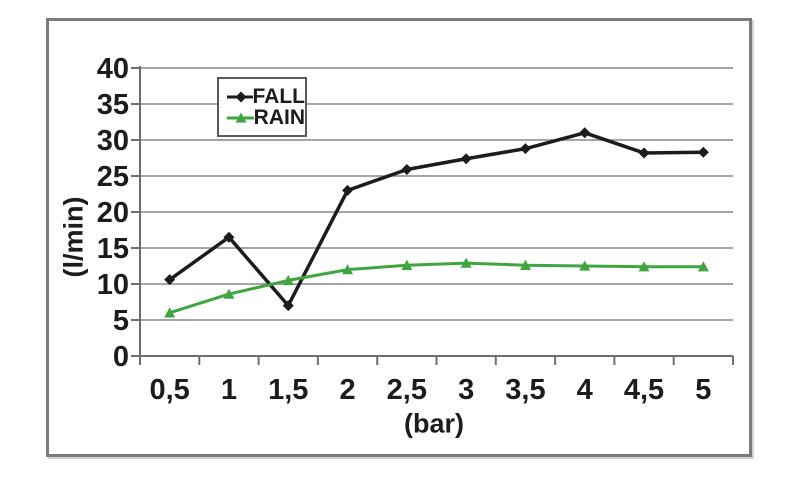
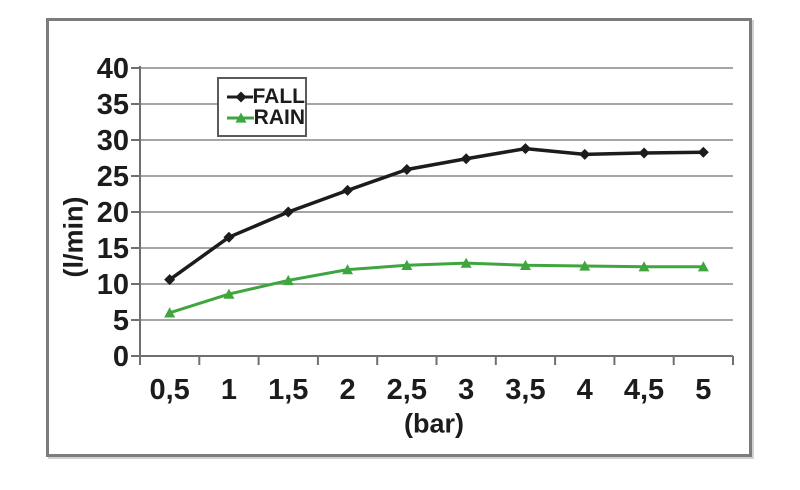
FALL/1,5: 7 -> 20
FALL/4: 31 -> 28
